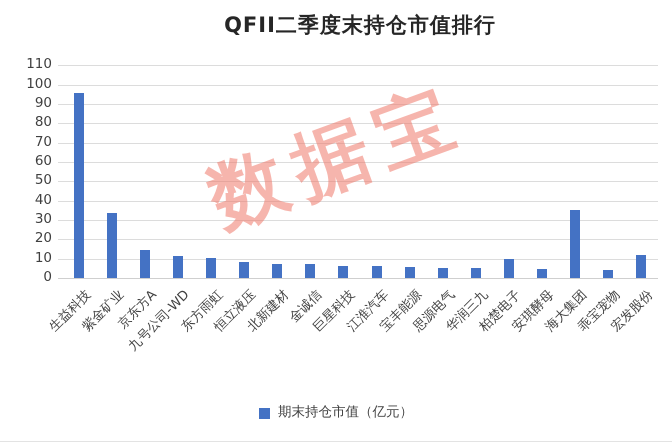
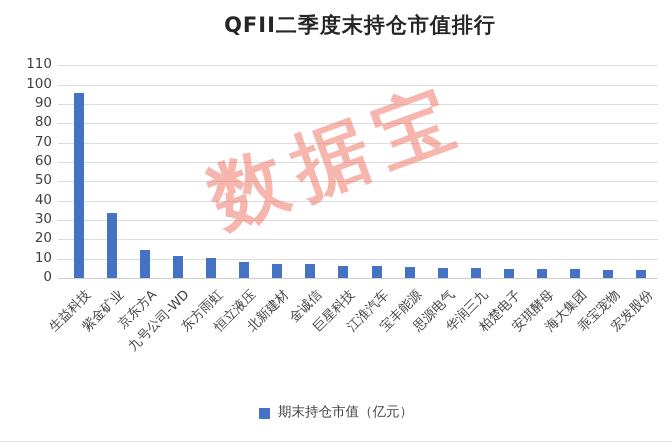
柏楚电子: 10 -> 5
海大集团: 35 -> 4
宏发股份: 12 -> 4
